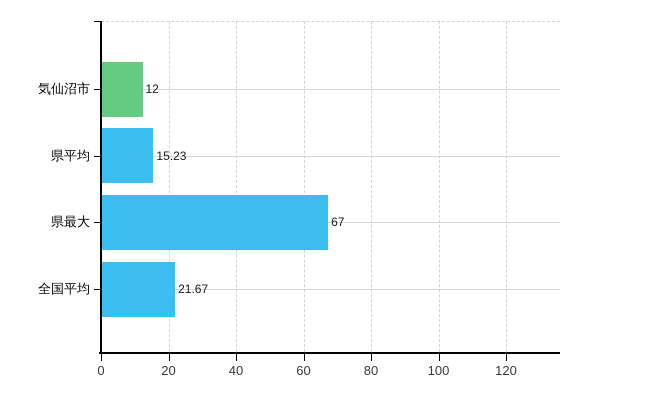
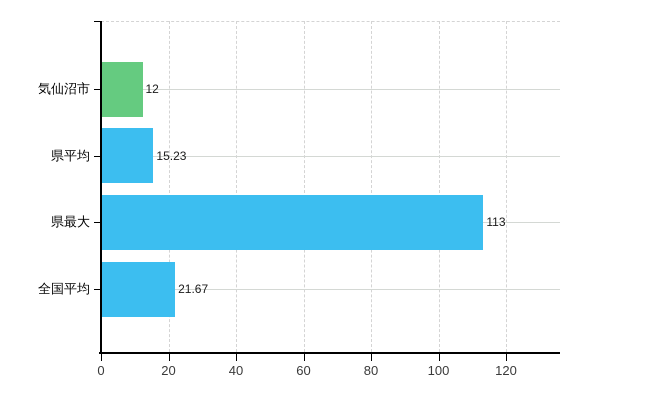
県最大: 67 -> 113
